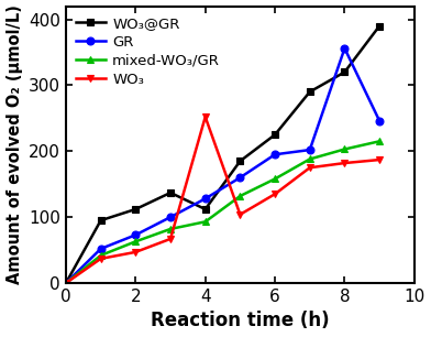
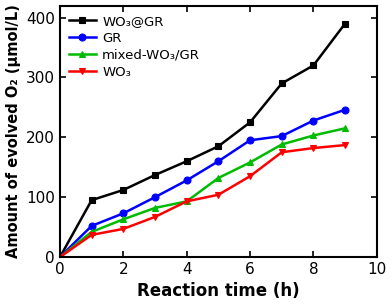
WO₃@GR/4: 112 -> 160
WO₃/4: 252 -> 93
GR/8: 356 -> 228
